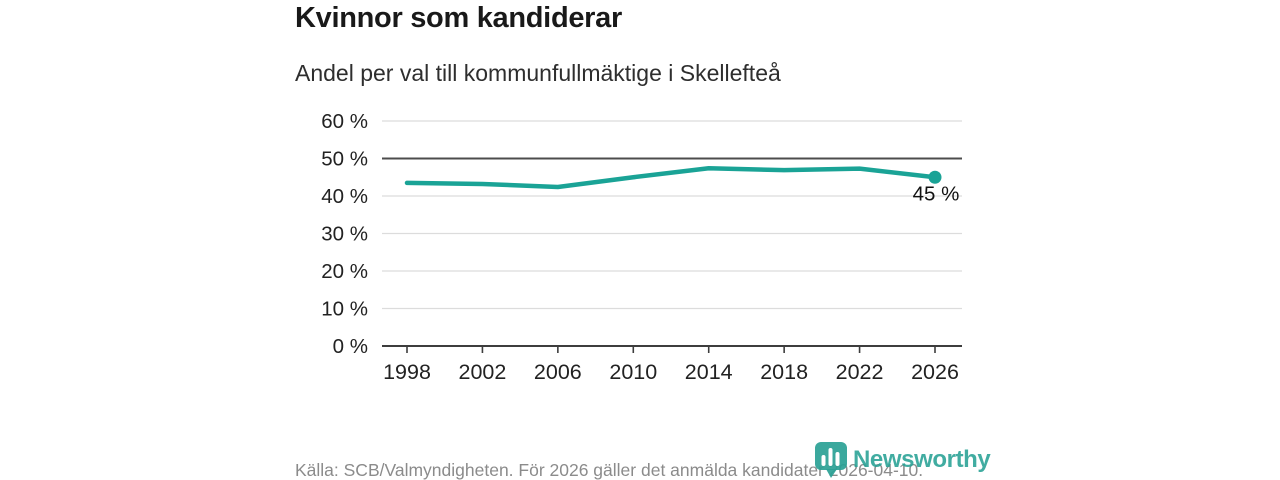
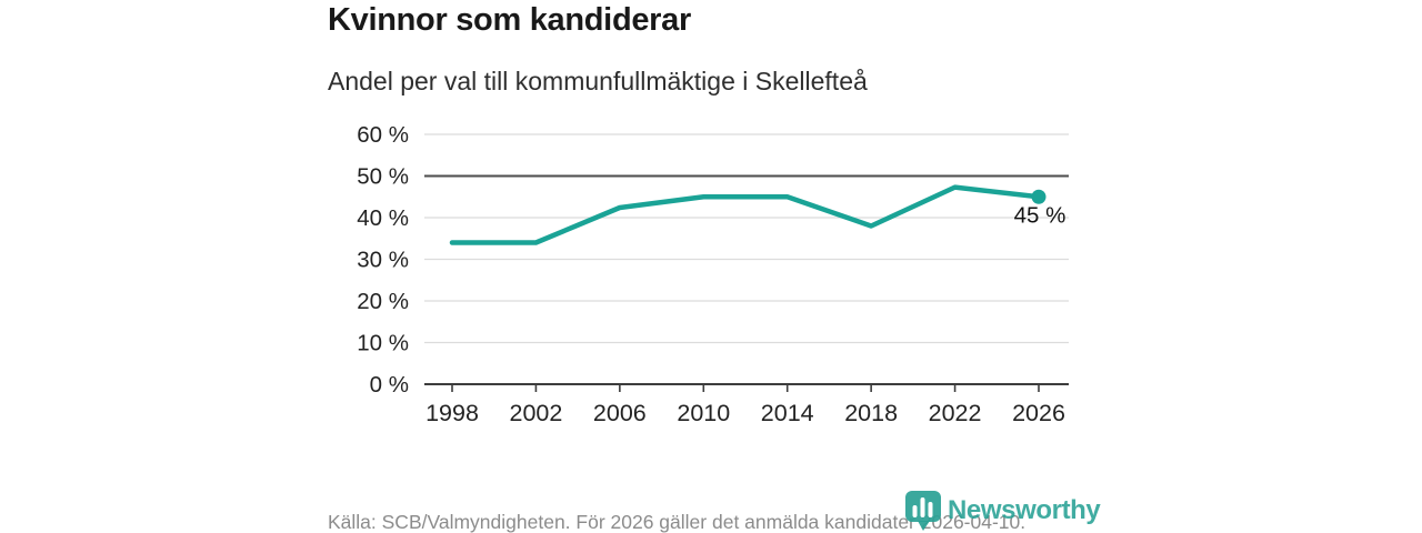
1998: 44% -> 34%
2002: 43% -> 34%
2014: 47% -> 45%
2018: 47% -> 38%
